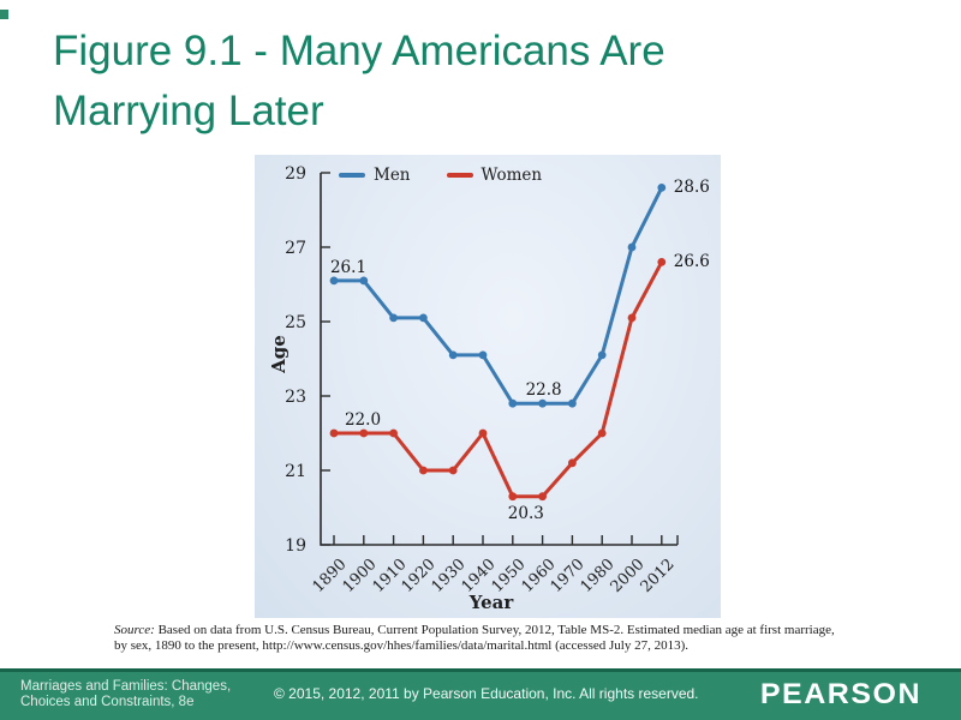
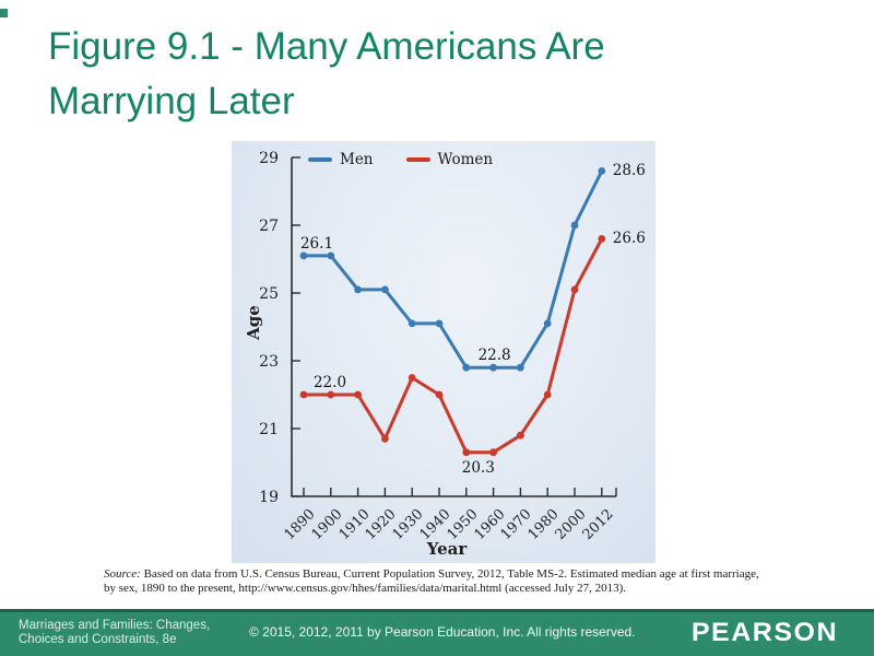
Women/1920: 21.0 -> 20.7
Women/1930: 21.0 -> 22.5
Women/1970: 21.2 -> 20.8
